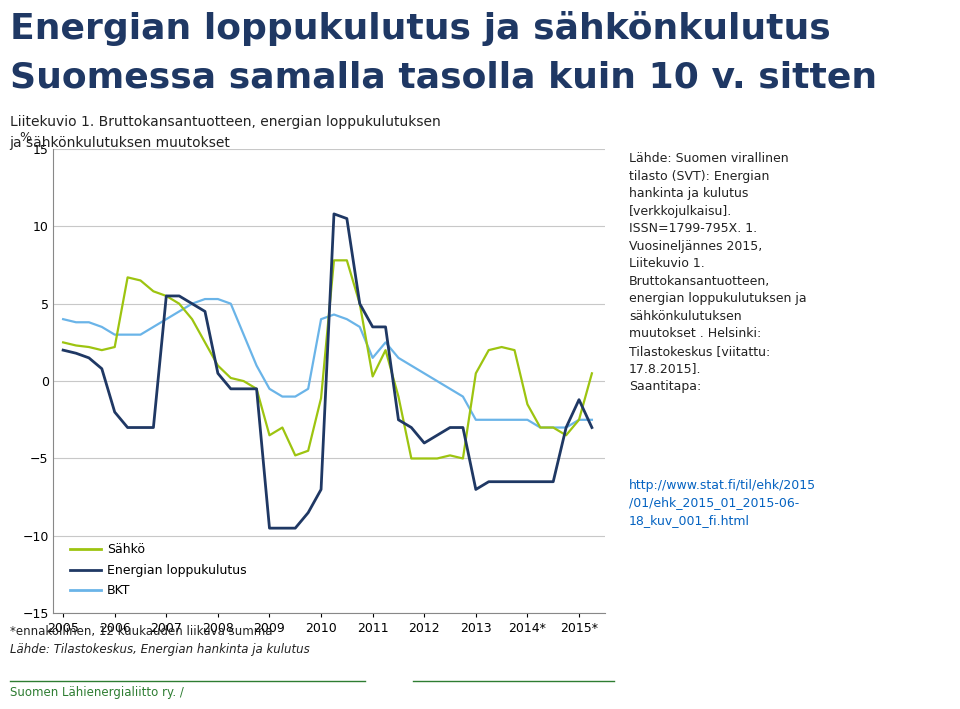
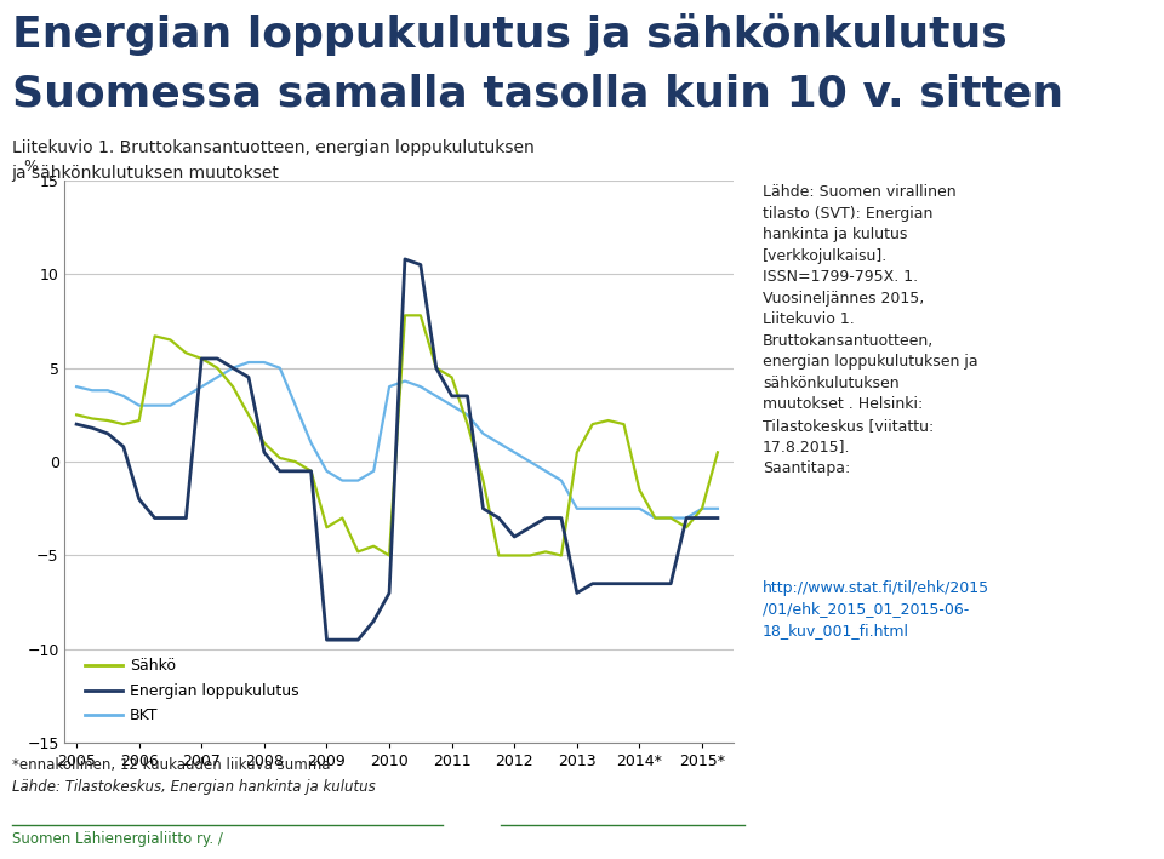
Sähkö/2010: -1.1 -> -5.0
Sähkö/2011: 0.3 -> 4.5
BKT/2011: 1.5 -> 3.0
Energian loppukulutus/2015*: -1.2 -> -3.0
